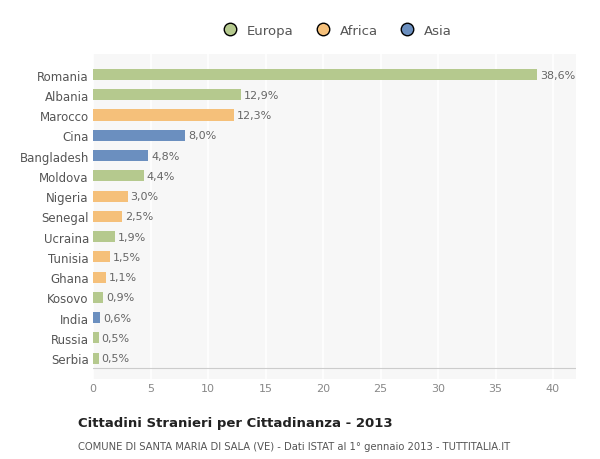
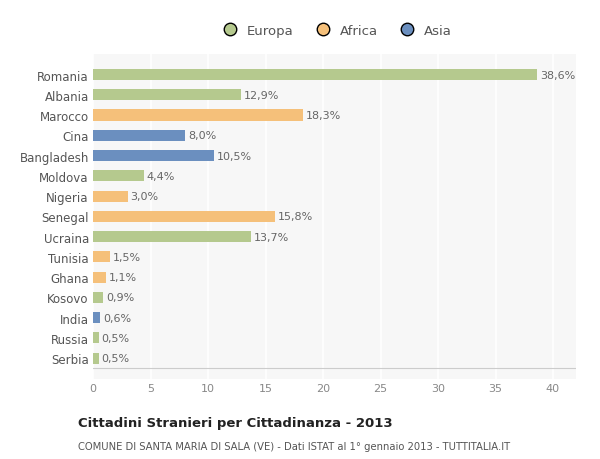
Marocco: 12,3% -> 18,3%
Bangladesh: 4,8% -> 10,5%
Senegal: 2,5% -> 15,8%
Ucraina: 1,9% -> 13,7%
